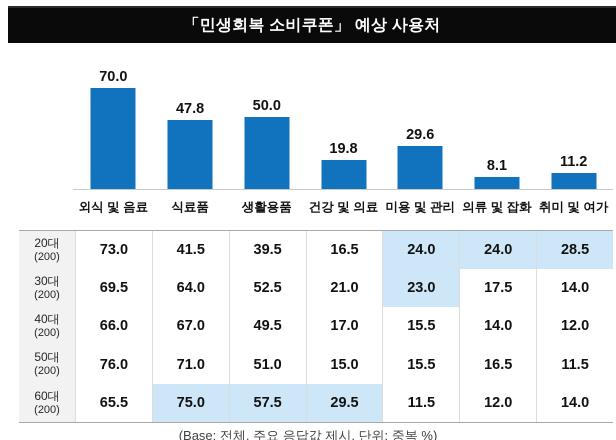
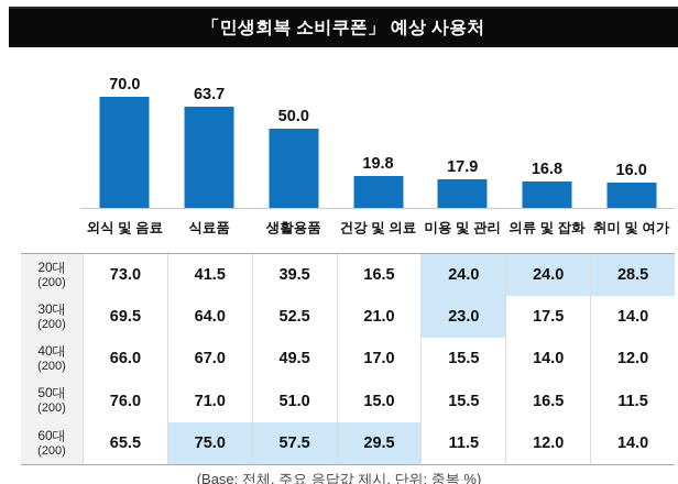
식료품: 47.8 -> 63.7
미용 및 관리: 29.6 -> 17.9
의류 및 잡화: 8.1 -> 16.8
취미 및 여가: 11.2 -> 16.0
